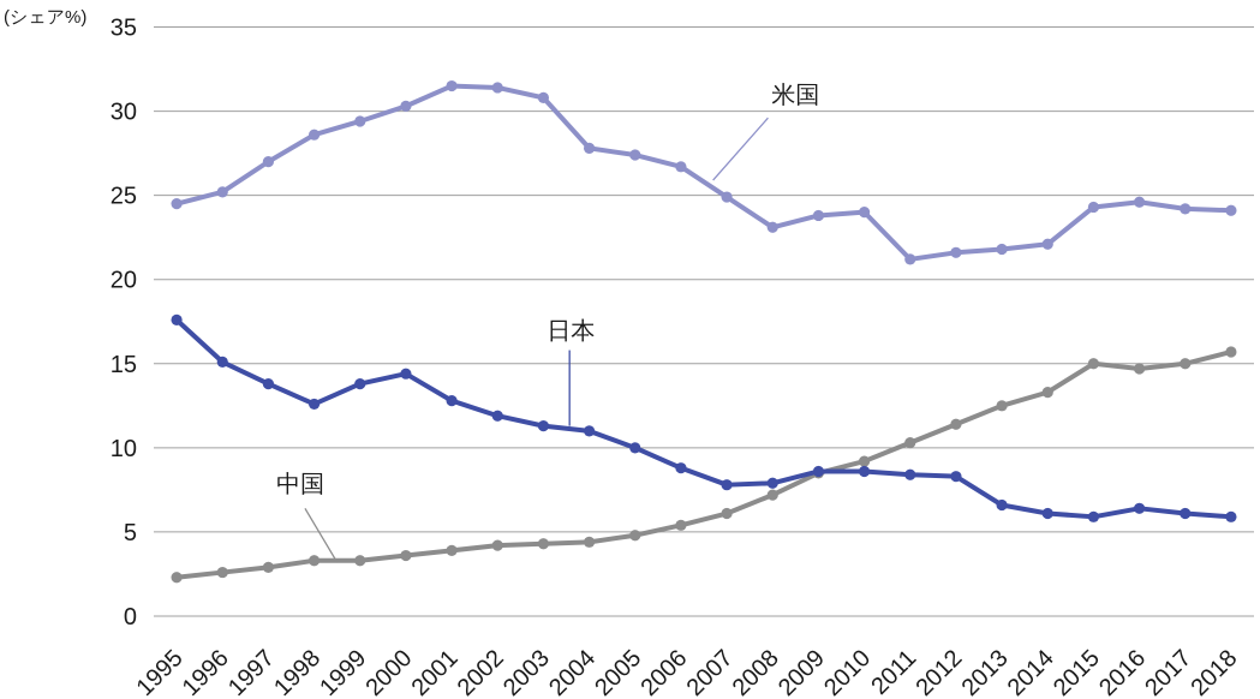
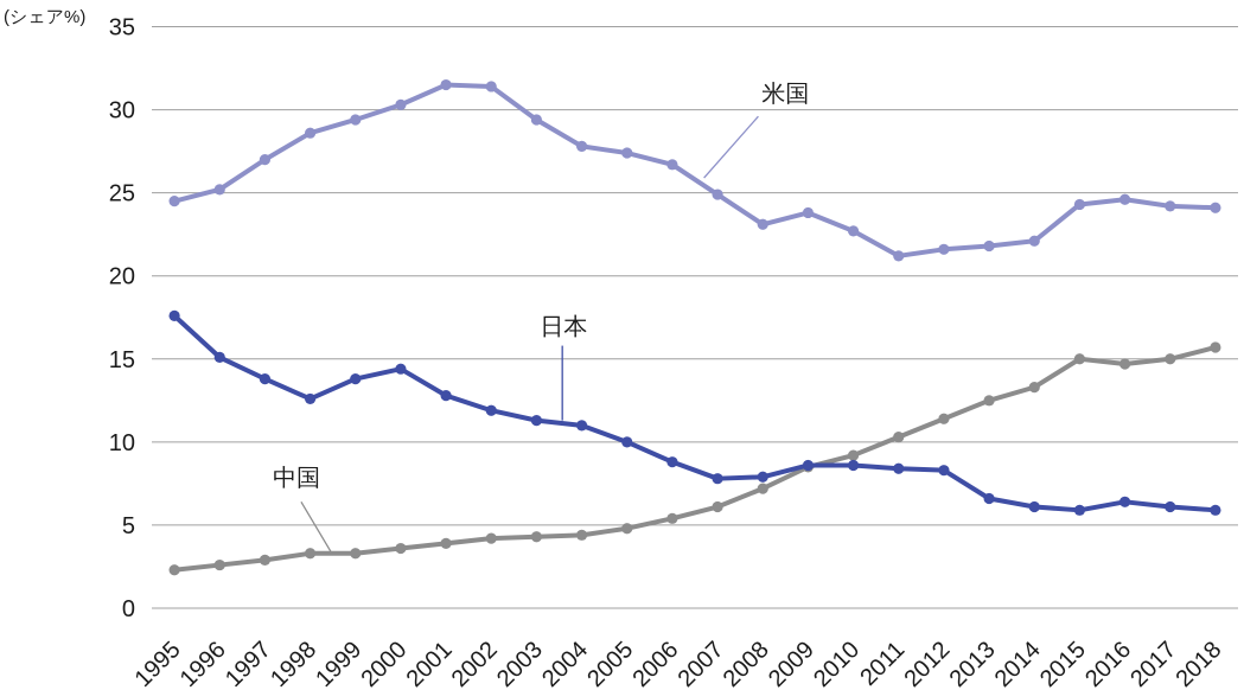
米国/2003: 30.8 -> 29.4
米国/2010: 24.0 -> 22.7
